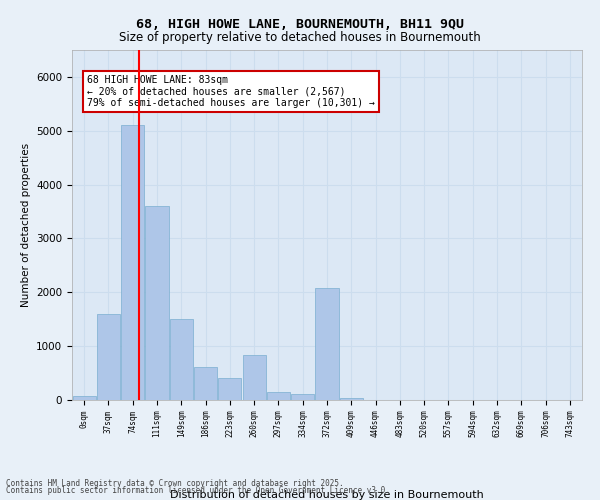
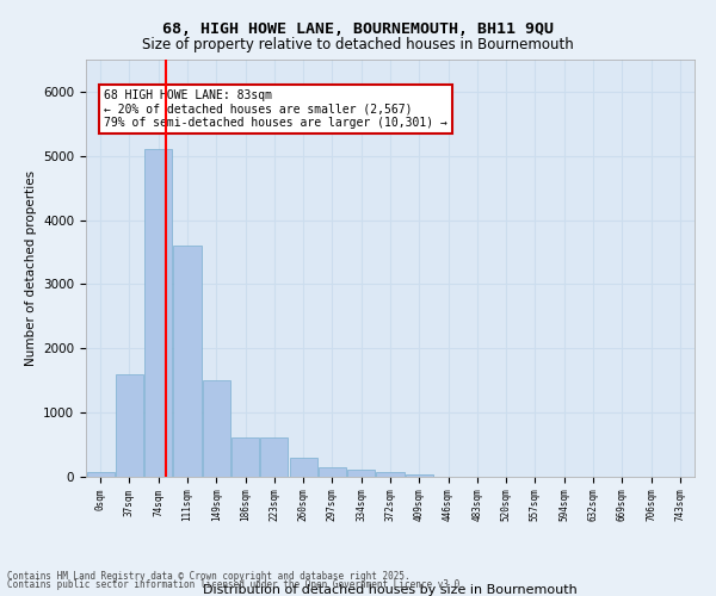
223sqm: 400 -> 620
260sqm: 840 -> 300
372sqm: 2080 -> 80
